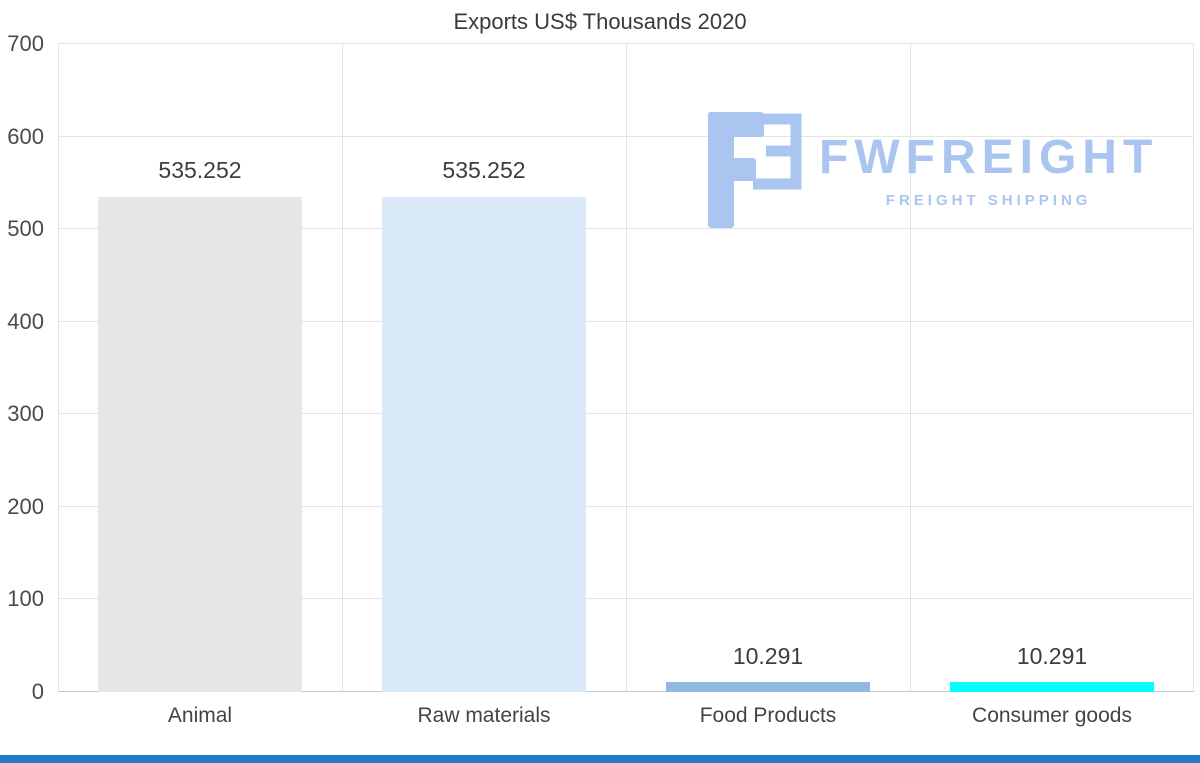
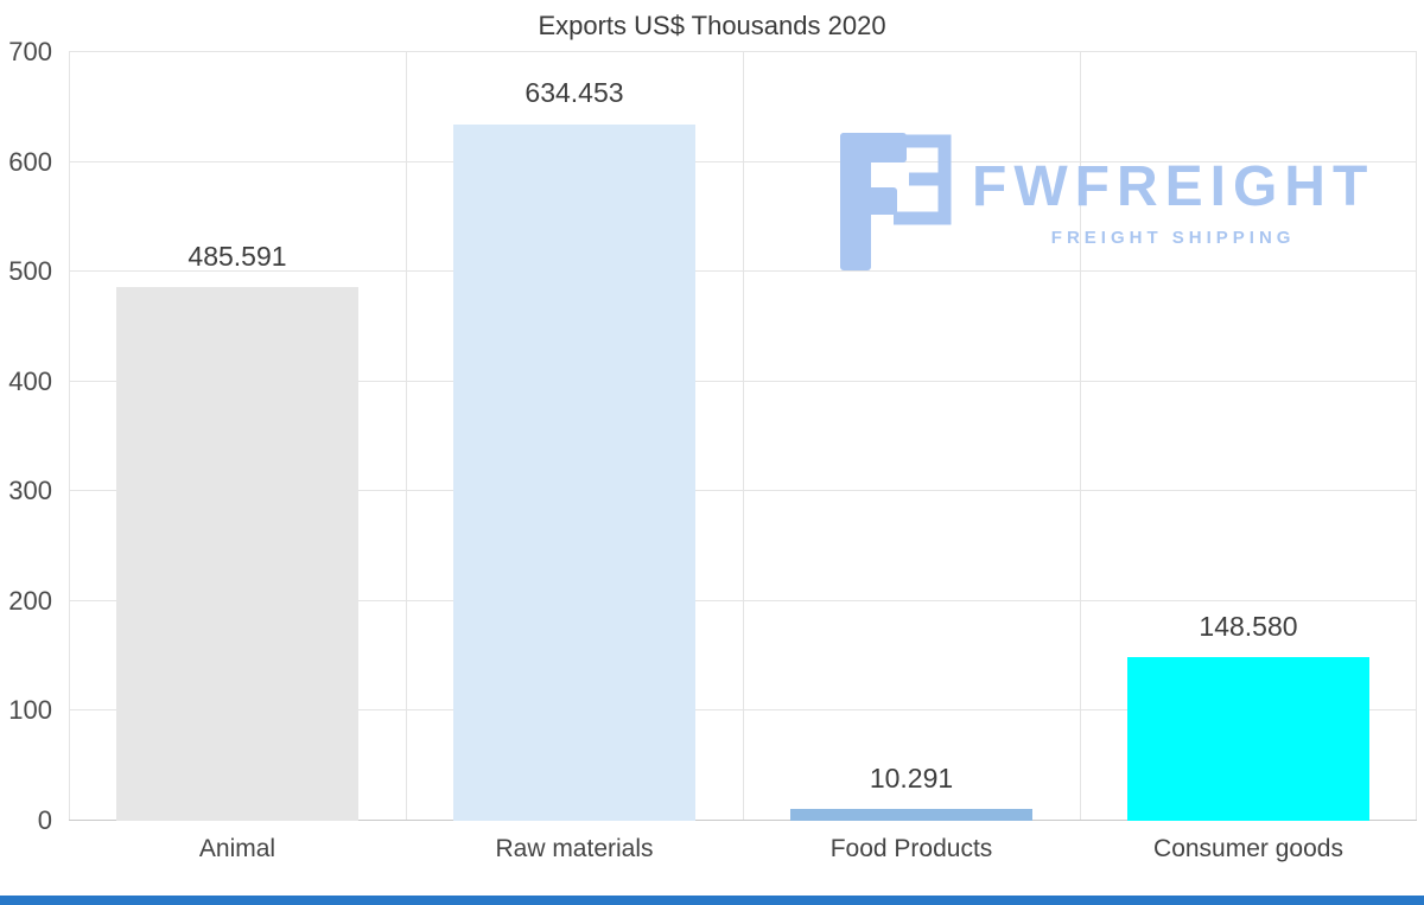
Animal: 535.252 -> 485.591
Raw materials: 535.252 -> 634.453
Consumer goods: 10.291 -> 148.580
